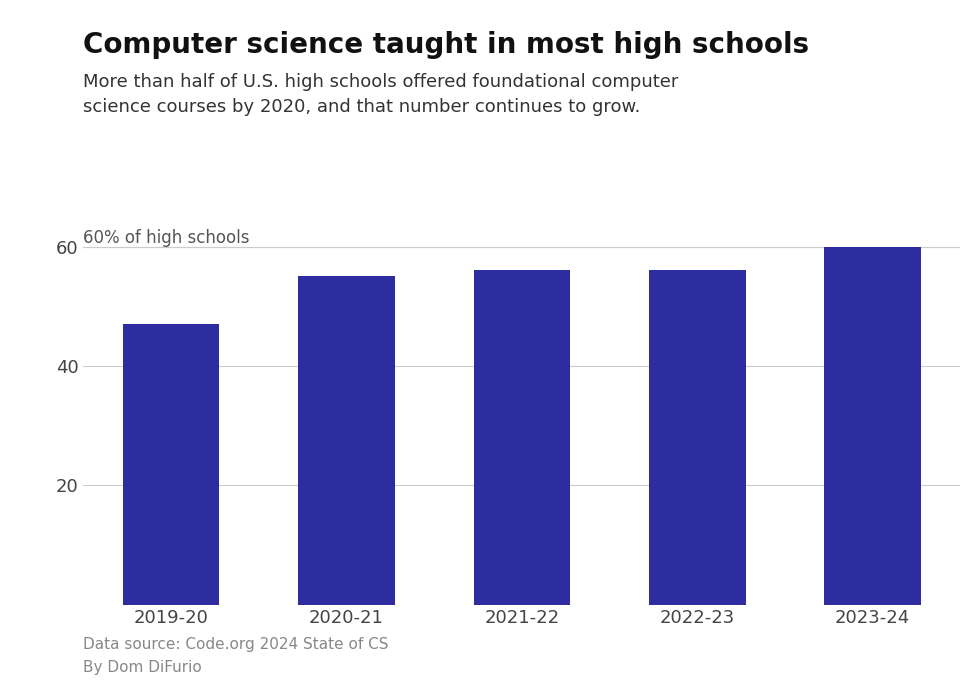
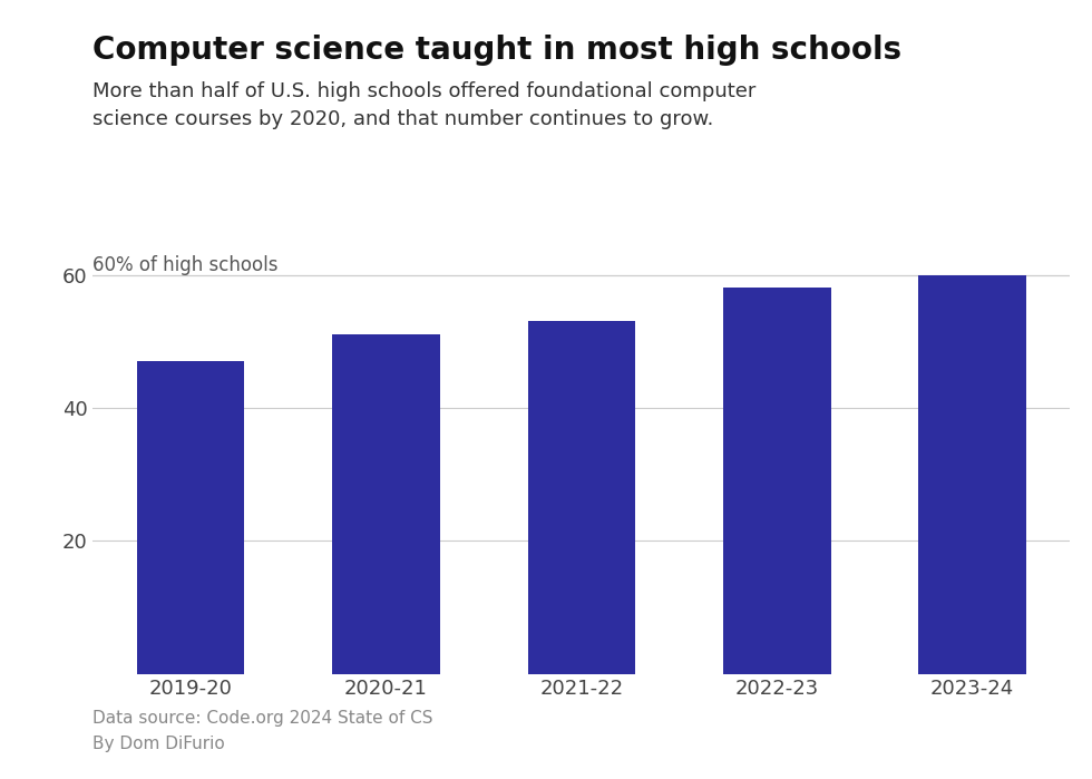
2020-21: 55 -> 51
2021-22: 56 -> 53
2022-23: 56 -> 58
